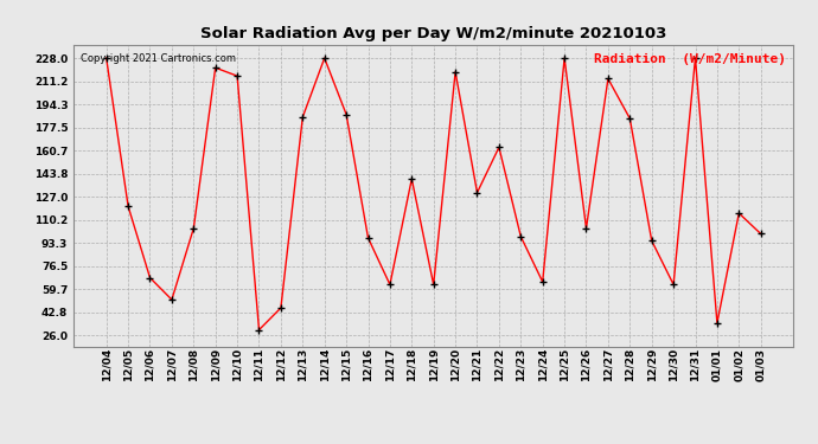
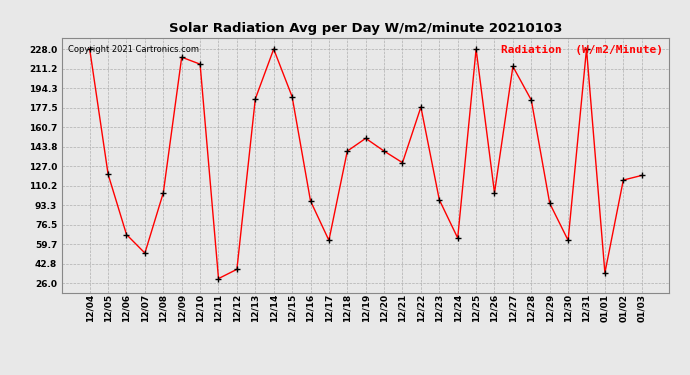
12/12: 46 -> 38
12/19: 63 -> 151
12/20: 218 -> 140
12/22: 163 -> 178
01/03: 100 -> 119
